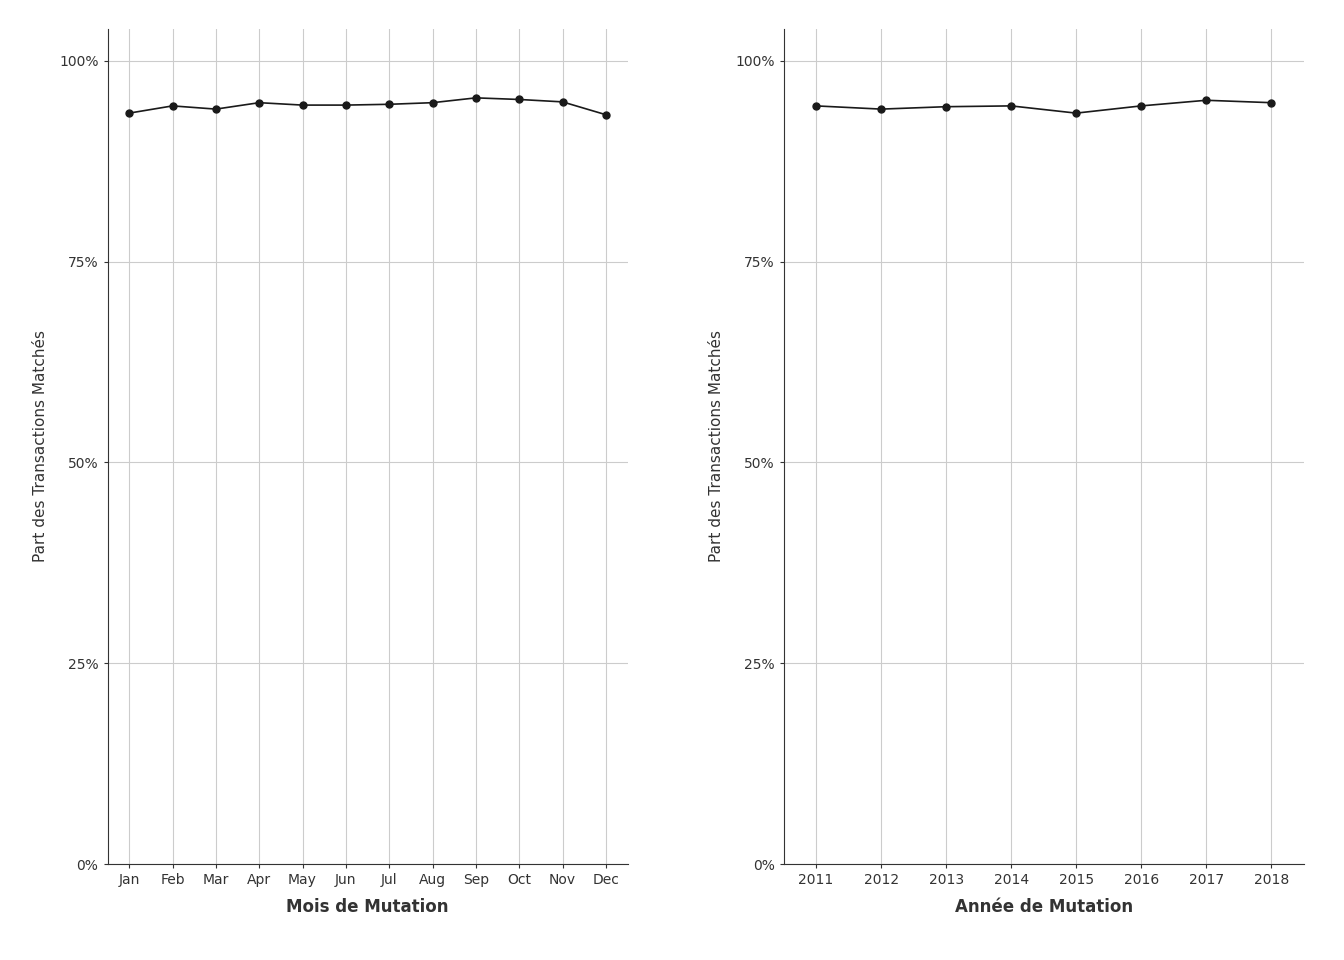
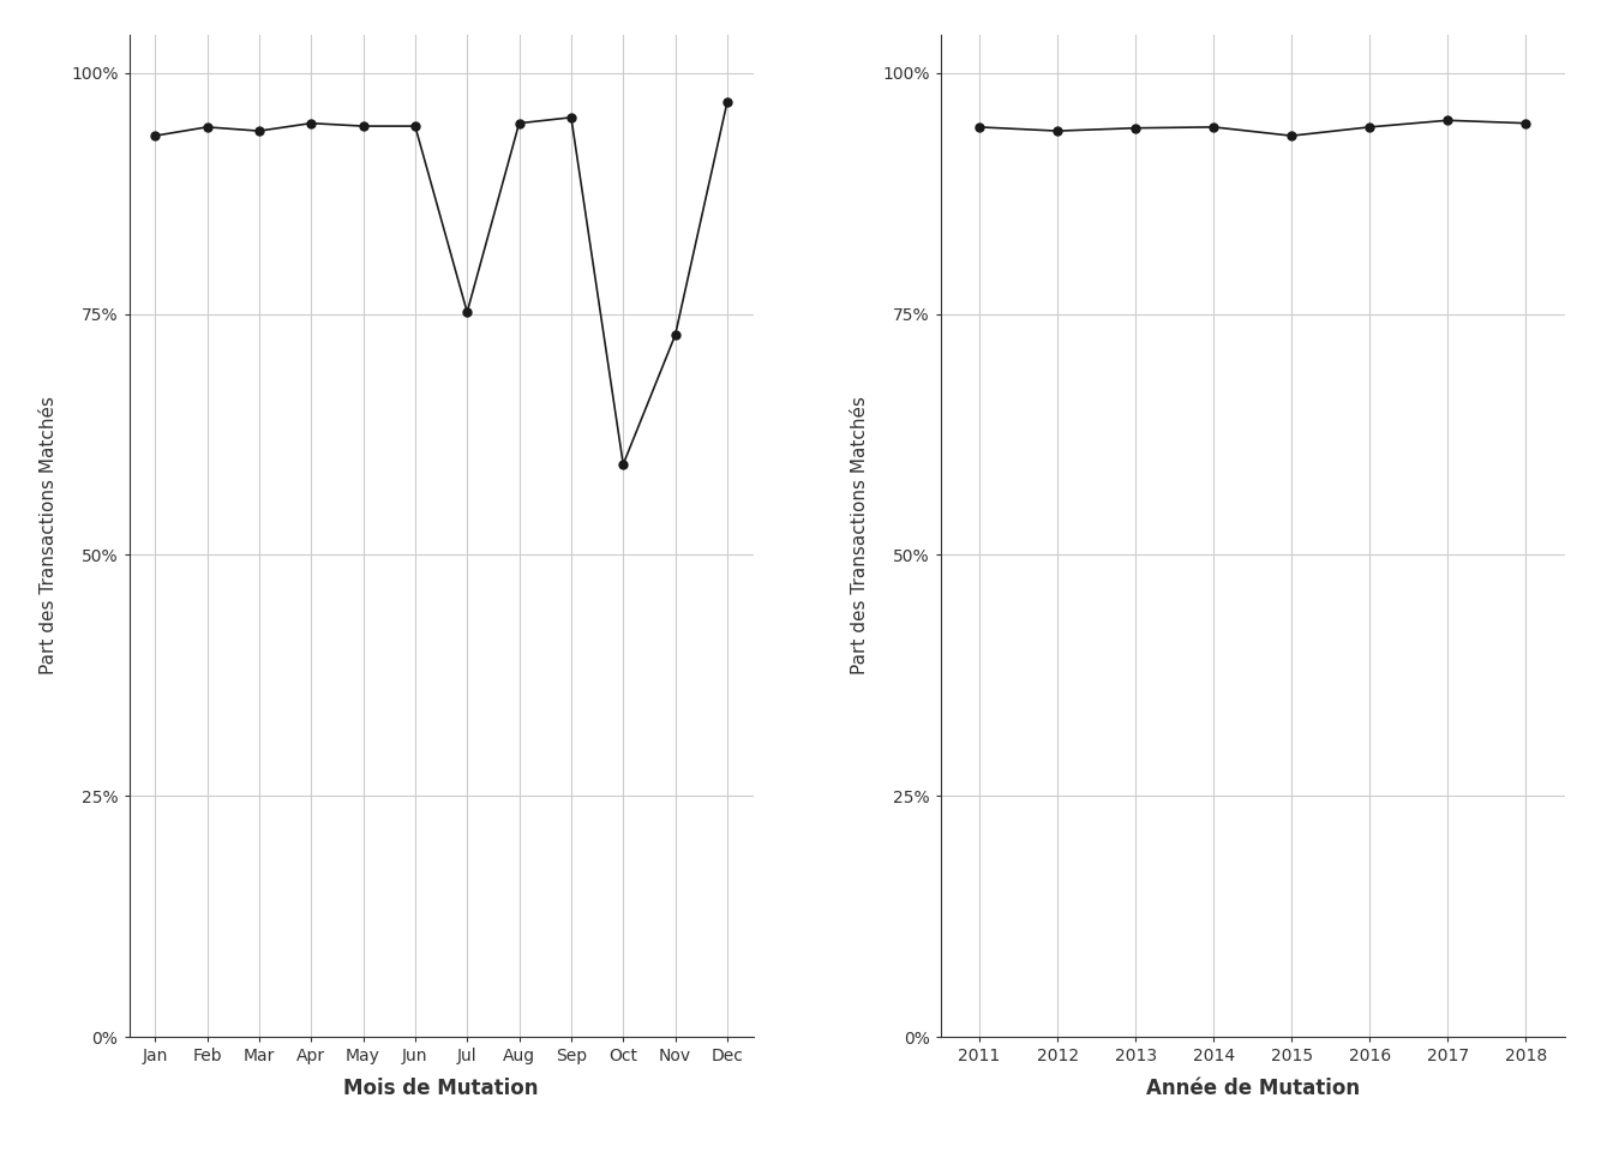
Jul: 94.6% -> 75.2%
Oct: 95.2% -> 59.4%
Nov: 94.9% -> 72.8%
Dec: 93.3% -> 97.0%
